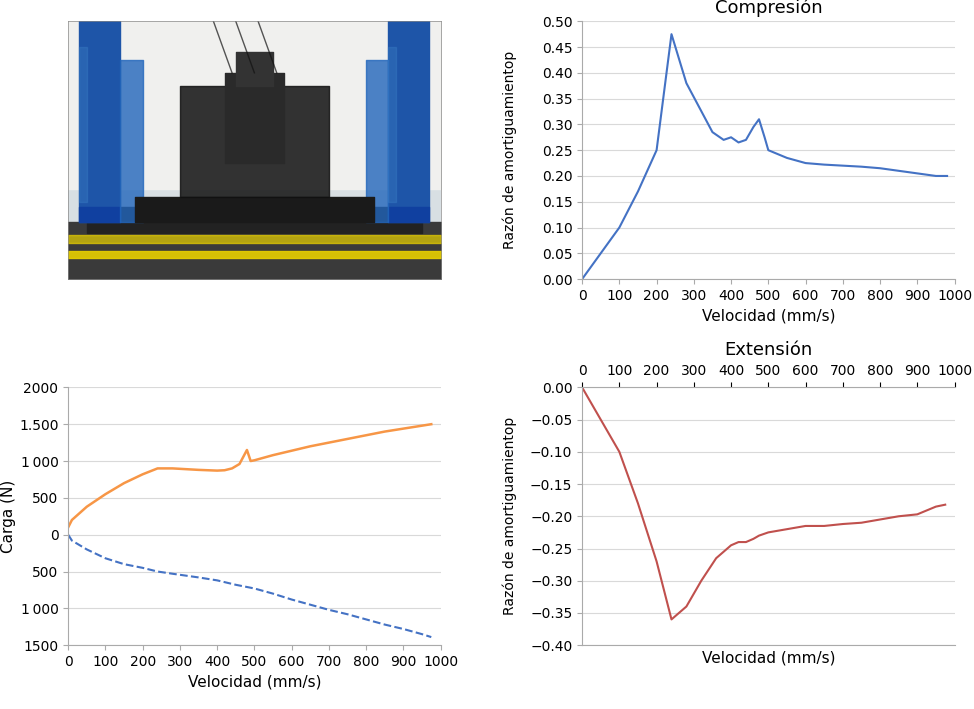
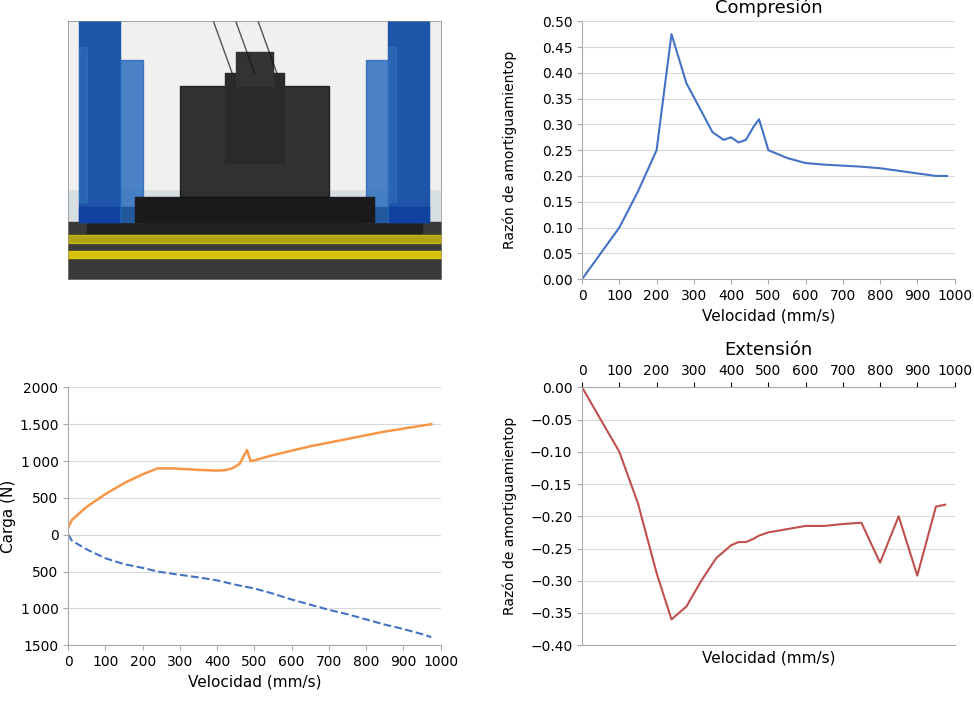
Extensión/200: -0.270 -> -0.288
Extensión/800: -0.205 -> -0.272
Extensión/900: -0.197 -> -0.292
